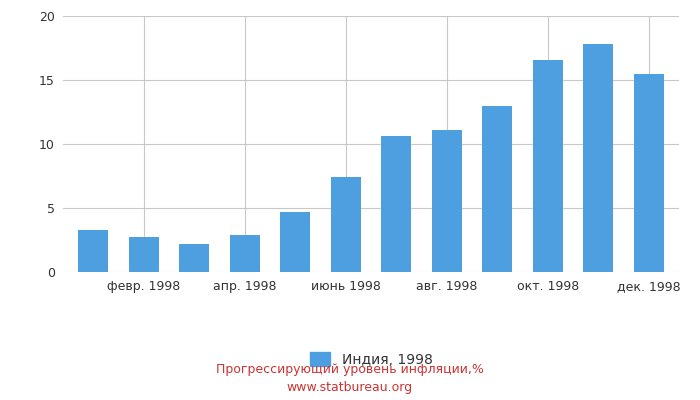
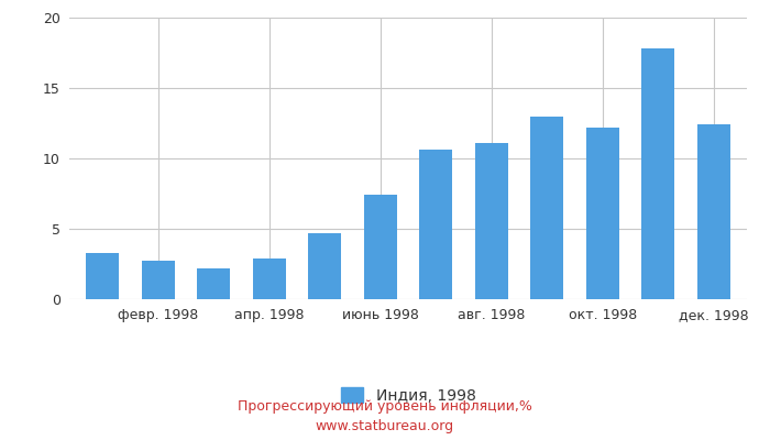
окт. 1998: 16.6 -> 12.2
дек. 1998: 15.5 -> 12.4
